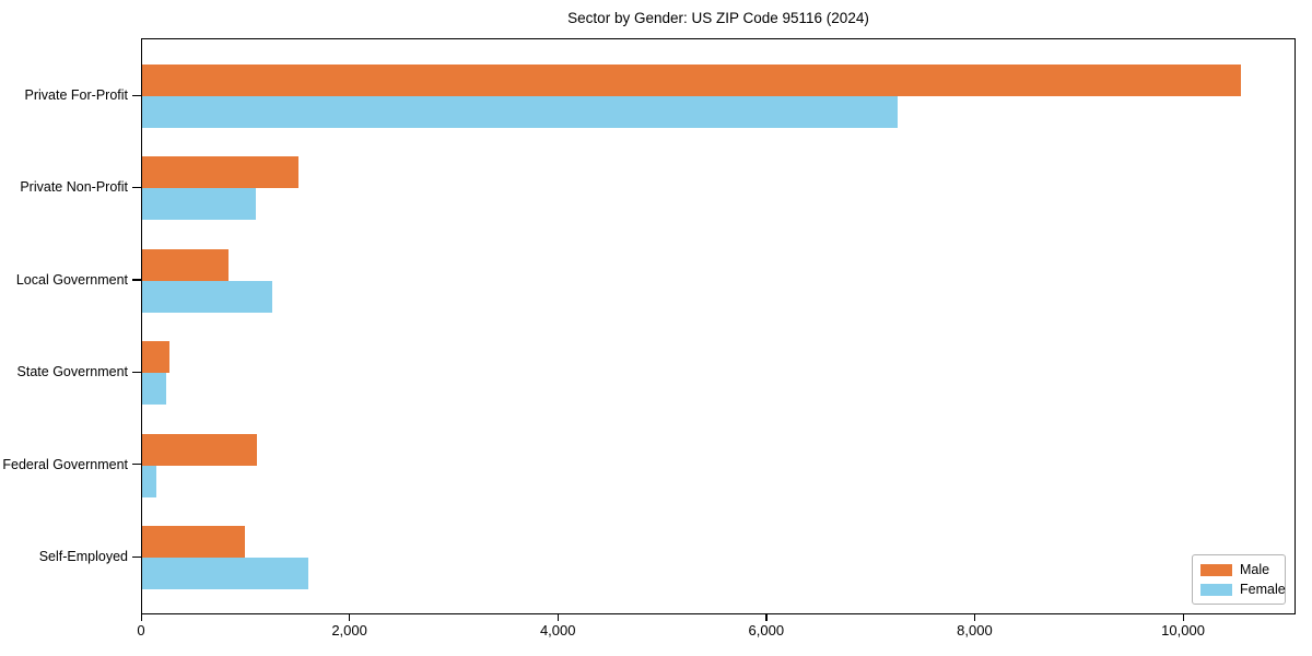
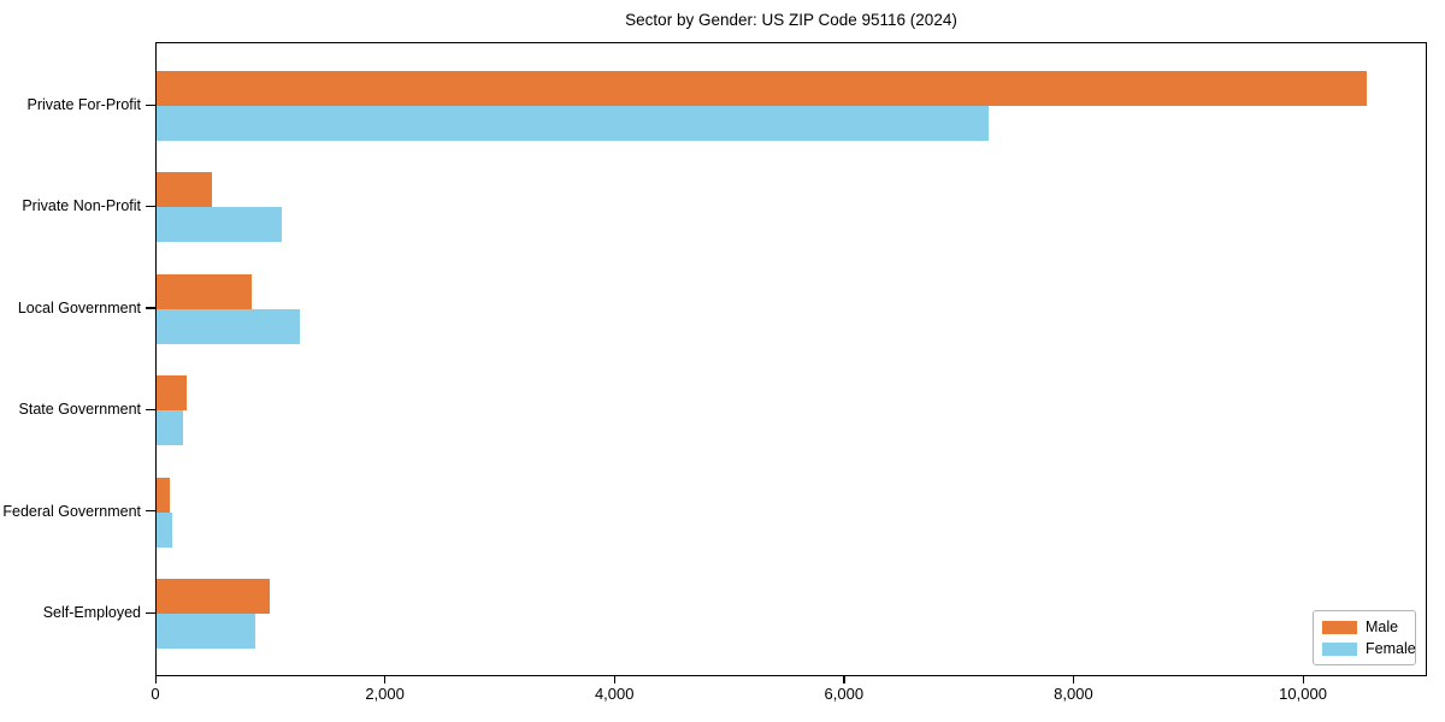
Male/Private Non-Profit: 1500 -> 500
Male/Federal Government: 1100 -> 100
Female/Self-Employed: 1600 -> 900
